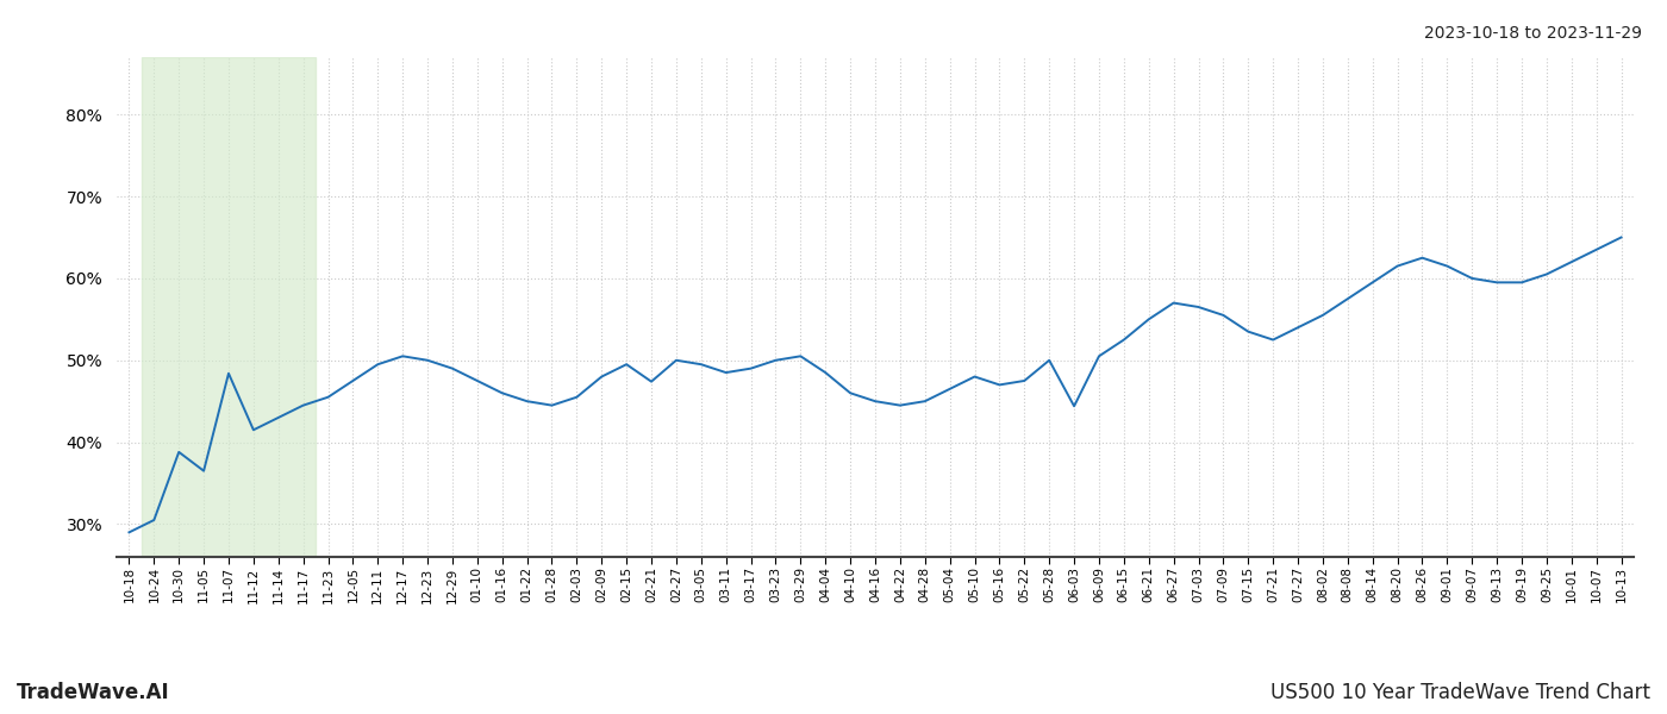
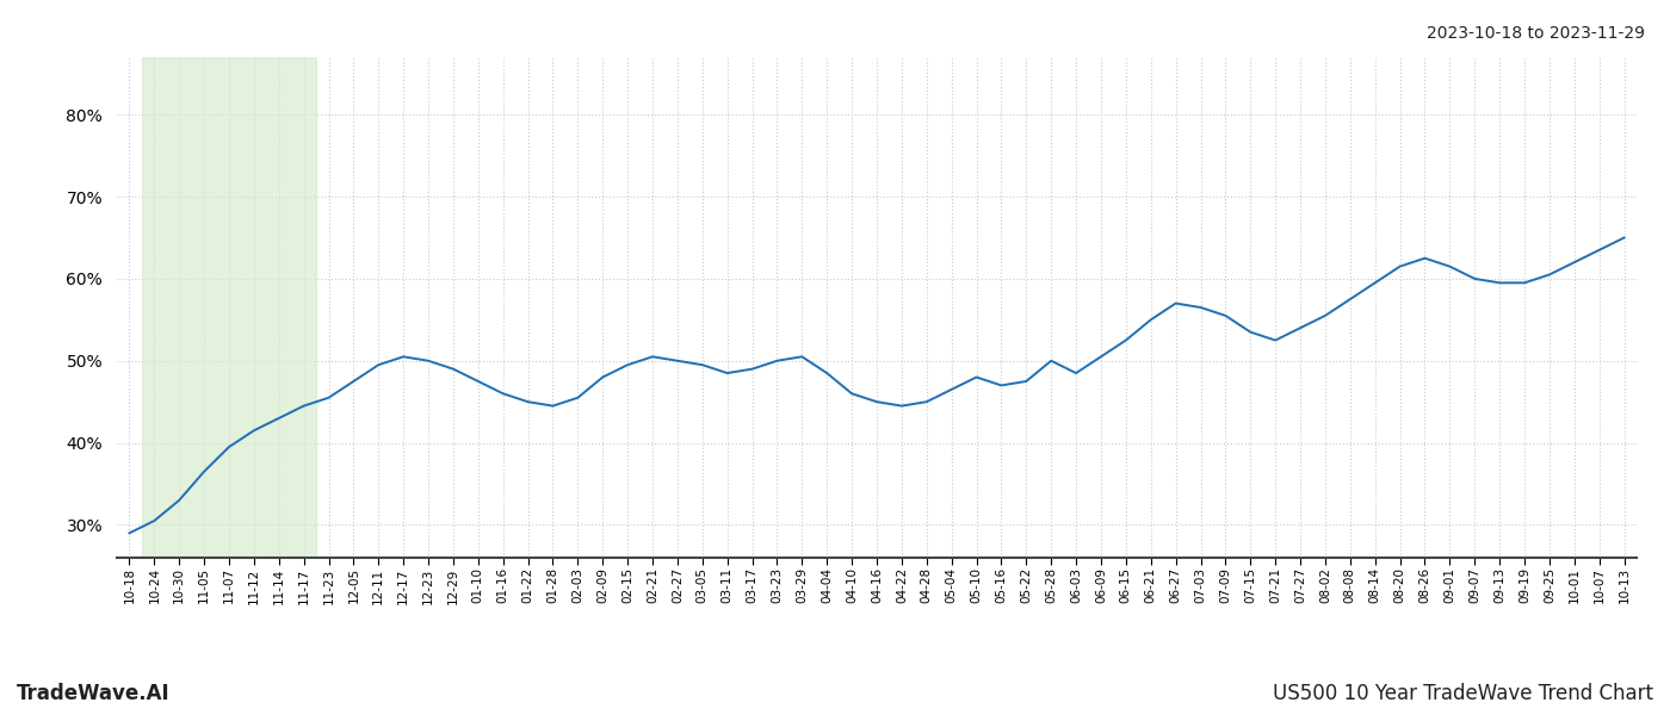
10-30: 38.8% -> 33.0%
11-07: 48.4% -> 39.5%
02-21: 47.4% -> 50.5%
06-03: 44.4% -> 48.5%
